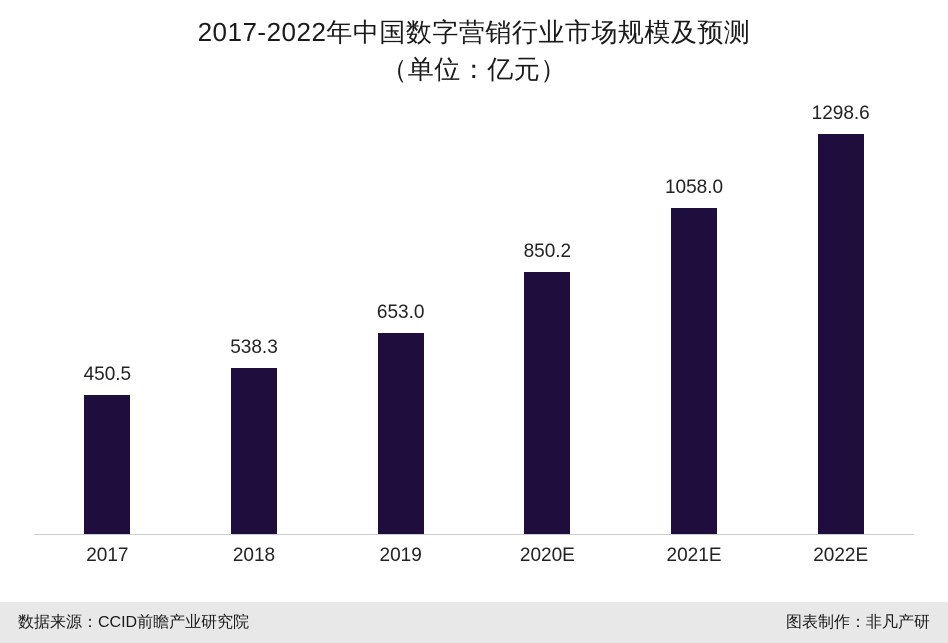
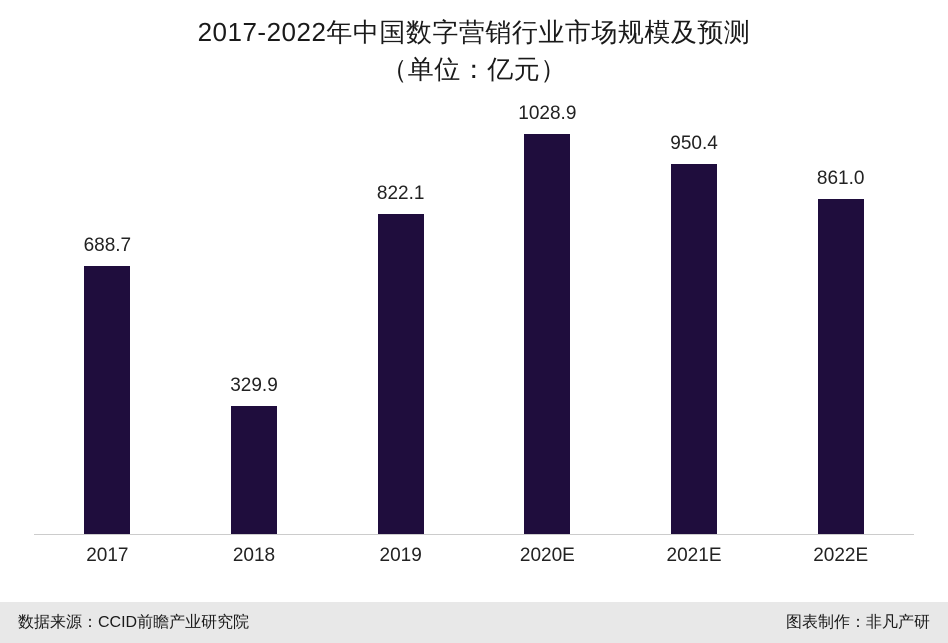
2017: 450.5 -> 688.7
2018: 538.3 -> 329.9
2019: 653.0 -> 822.1
2020E: 850.2 -> 1028.9
2021E: 1058.0 -> 950.4
2022E: 1298.6 -> 861.0
